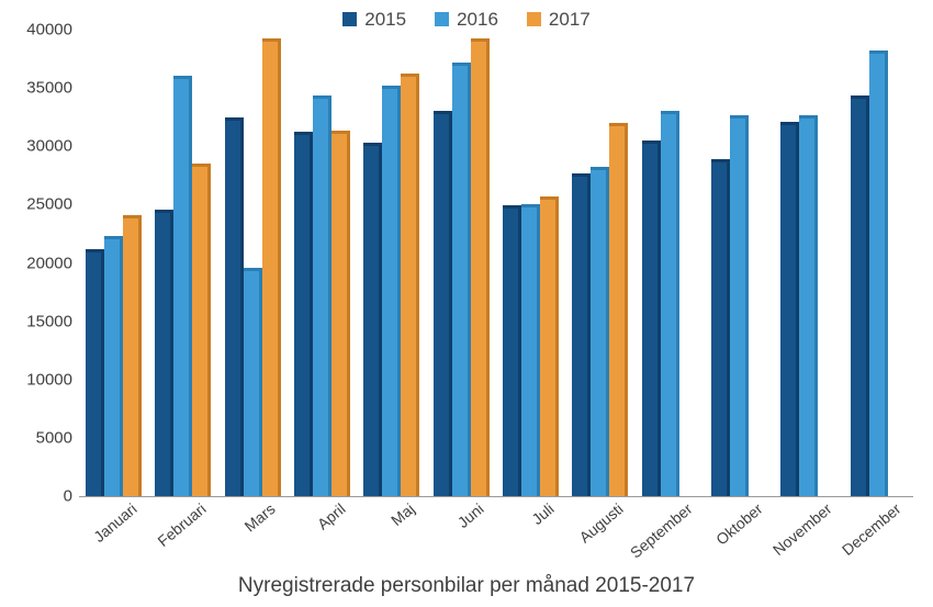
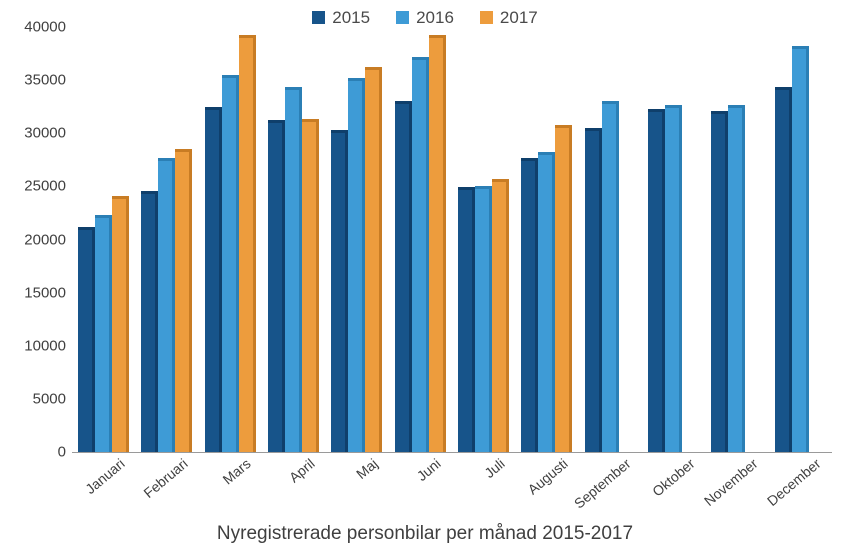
2016/Februari: 35800 -> 27400
2016/Mars: 19300 -> 35200
2017/Augusti: 31700 -> 30500
2015/Oktober: 28600 -> 32000
